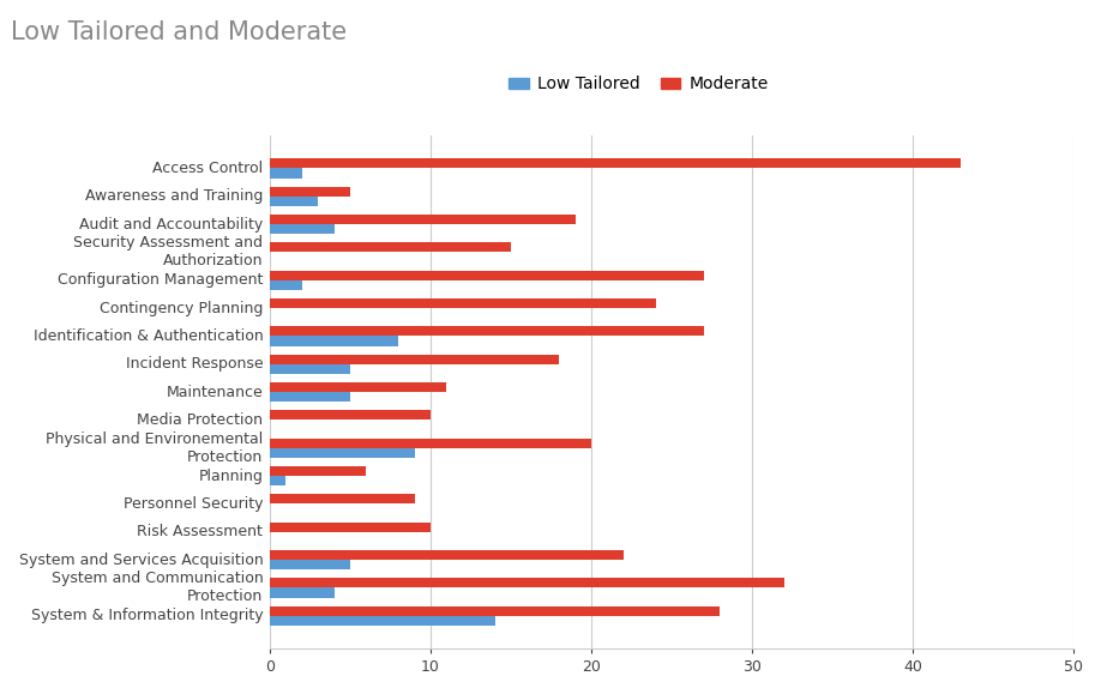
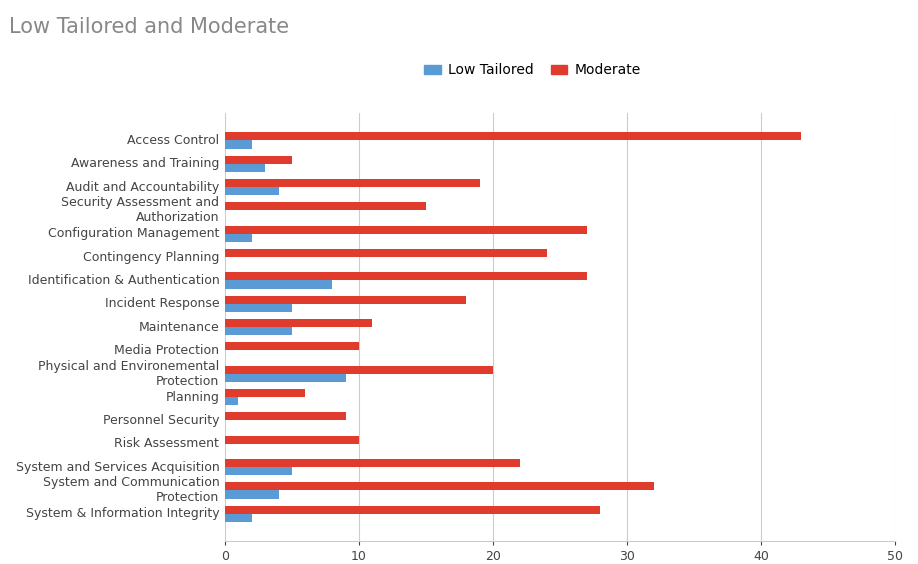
Low Tailored/System & Information Integrity: 14 -> 2
